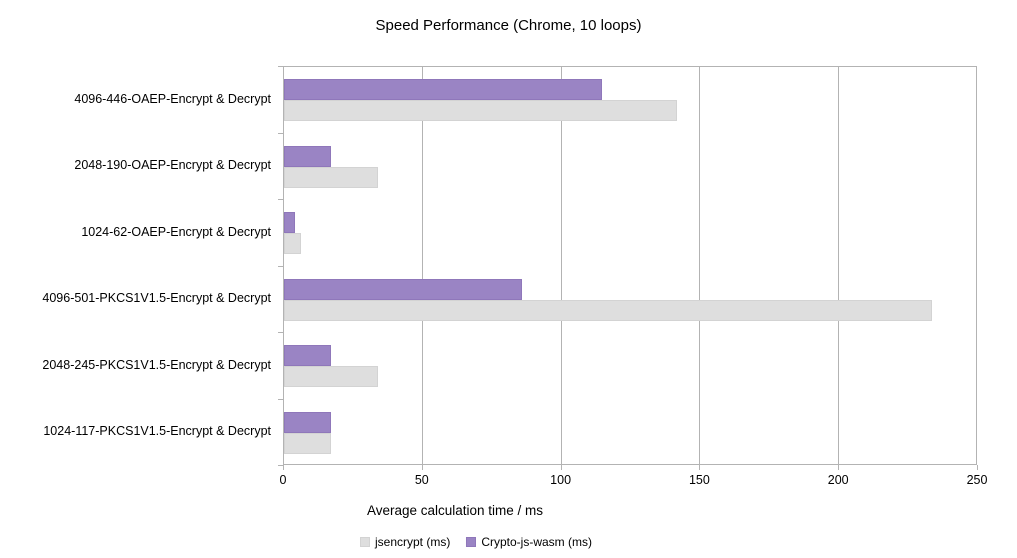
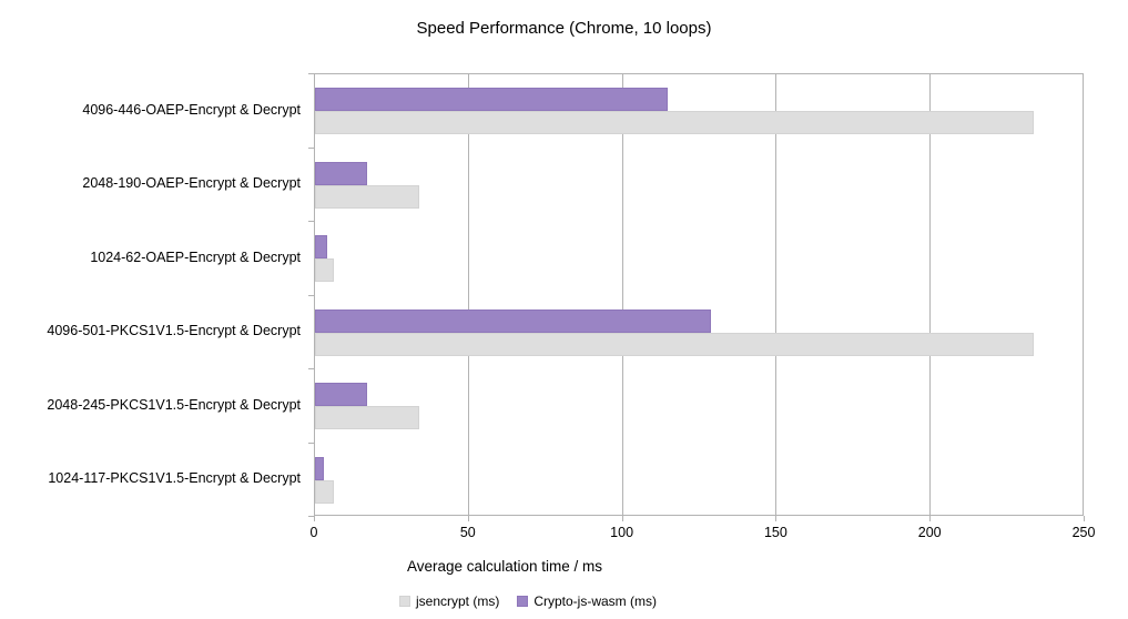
jsencrypt (ms)/4096-446-OAEP-Encrypt & Decrypt: 142 -> 234
Crypto-js-wasm (ms)/4096-501-PKCS1V1.5-Encrypt & Decrypt: 86 -> 129
jsencrypt (ms)/1024-117-PKCS1V1.5-Encrypt & Decrypt: 17 -> 6
Crypto-js-wasm (ms)/1024-117-PKCS1V1.5-Encrypt & Decrypt: 17 -> 3
